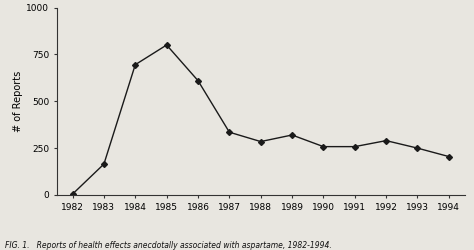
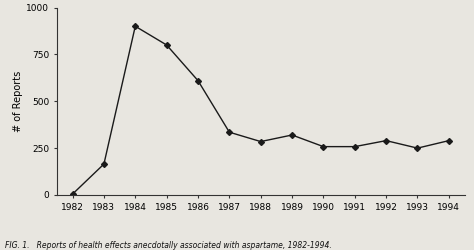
1984: 700 -> 900
1994: 200 -> 290
